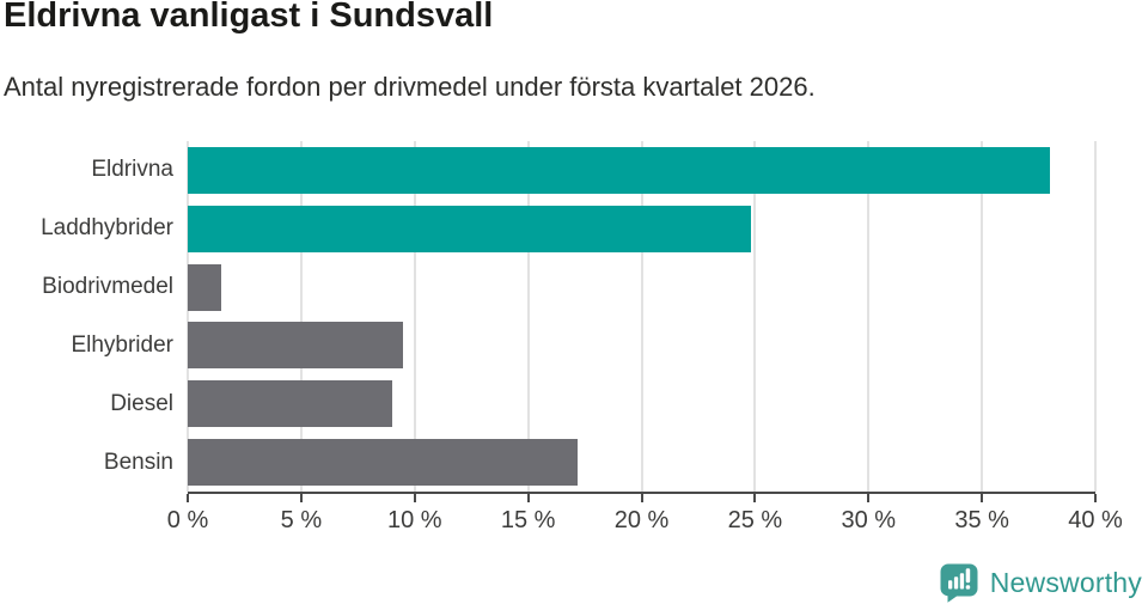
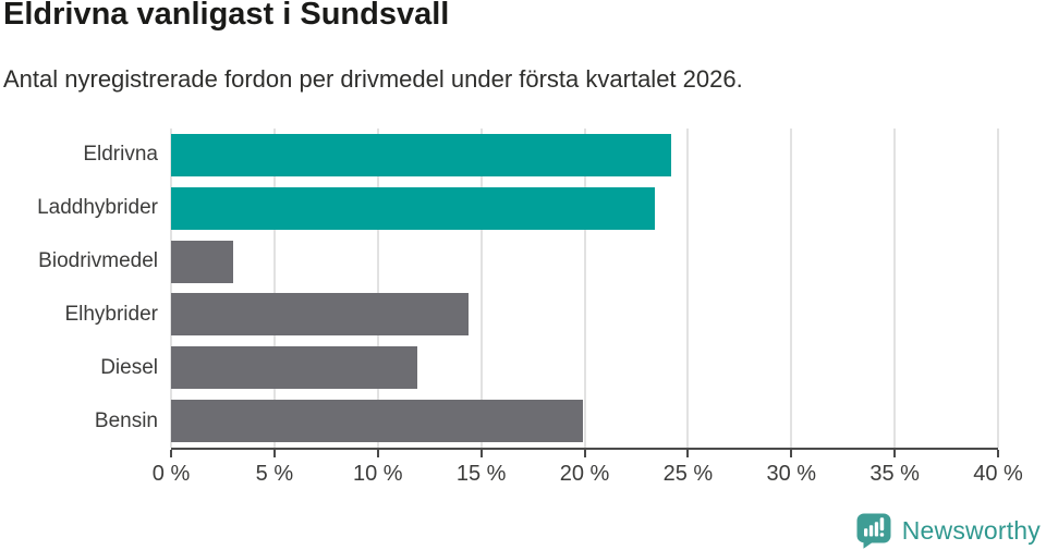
Eldrivna: 38.0% -> 24.2%
Laddhybrider: 24.8% -> 23.4%
Biodrivmedel: 1.5% -> 3.0%
Elhybrider: 9.5% -> 14.4%
Diesel: 9.0% -> 11.9%
Bensin: 17.2% -> 19.9%
